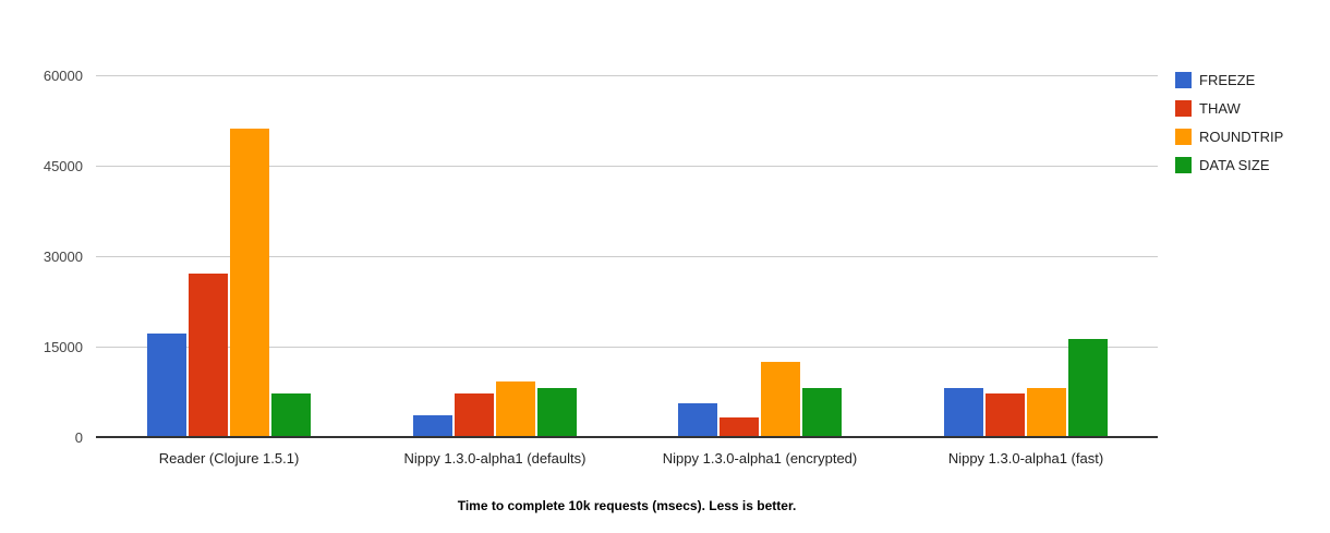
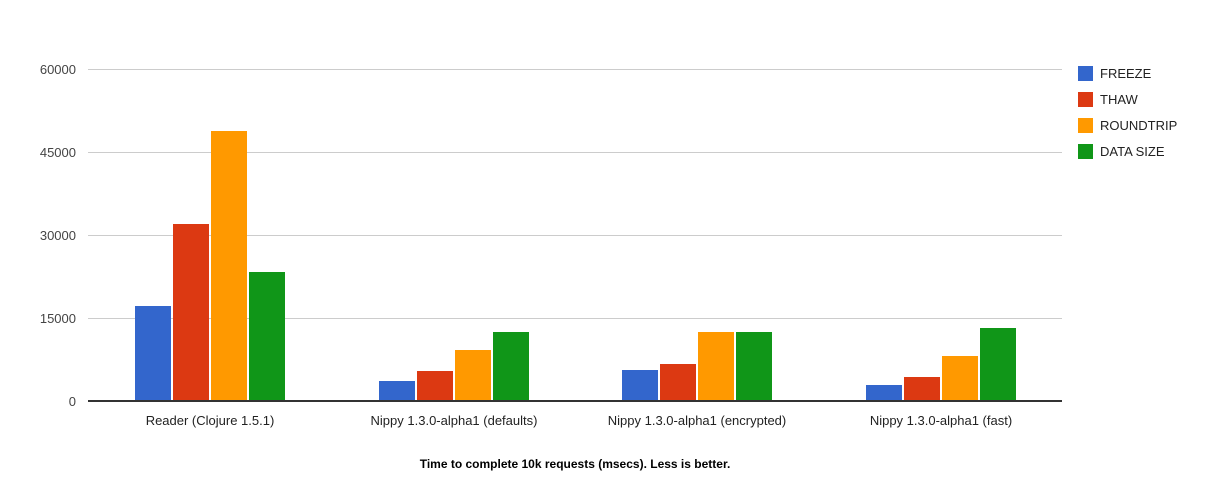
THAW/Reader (Clojure 1.5.1): 27000 -> 32000
ROUNDTRIP/Reader (Clojure 1.5.1): 51000 -> 49000
DATA SIZE/Reader (Clojure 1.5.1): 7000 -> 23000
THAW/Nippy 1.3.0-alpha1 (defaults): 7000 -> 5000
DATA SIZE/Nippy 1.3.0-alpha1 (defaults): 8000 -> 12000
THAW/Nippy 1.3.0-alpha1 (encrypted): 3000 -> 6000
DATA SIZE/Nippy 1.3.0-alpha1 (encrypted): 8000 -> 12000
FREEZE/Nippy 1.3.0-alpha1 (fast): 8000 -> 3000
THAW/Nippy 1.3.0-alpha1 (fast): 7000 -> 4000
DATA SIZE/Nippy 1.3.0-alpha1 (fast): 16000 -> 13000
